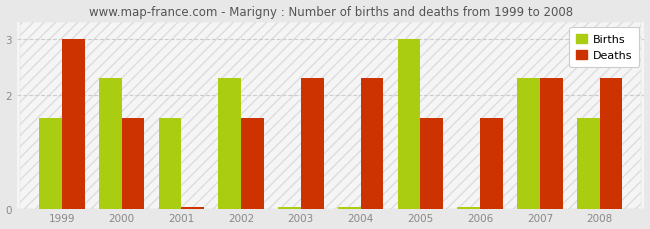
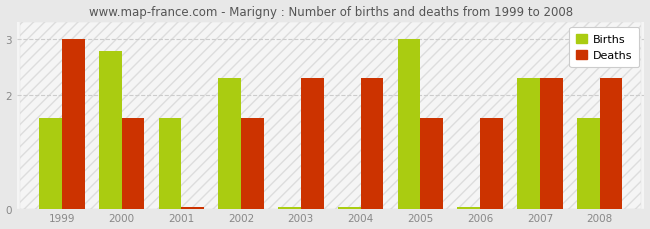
Births/2000: 2.30 -> 2.78
